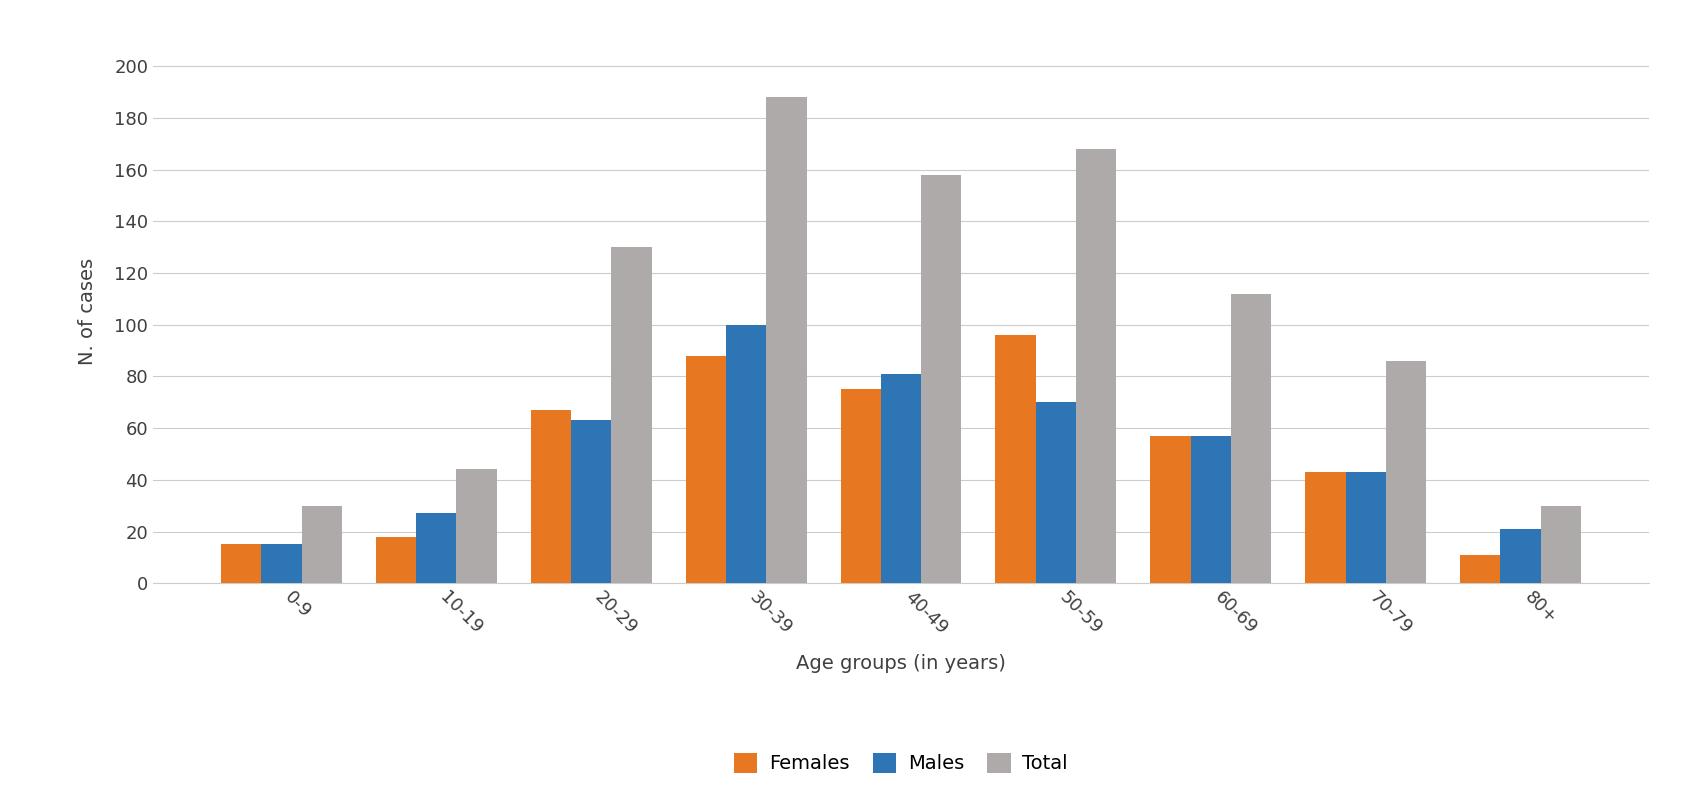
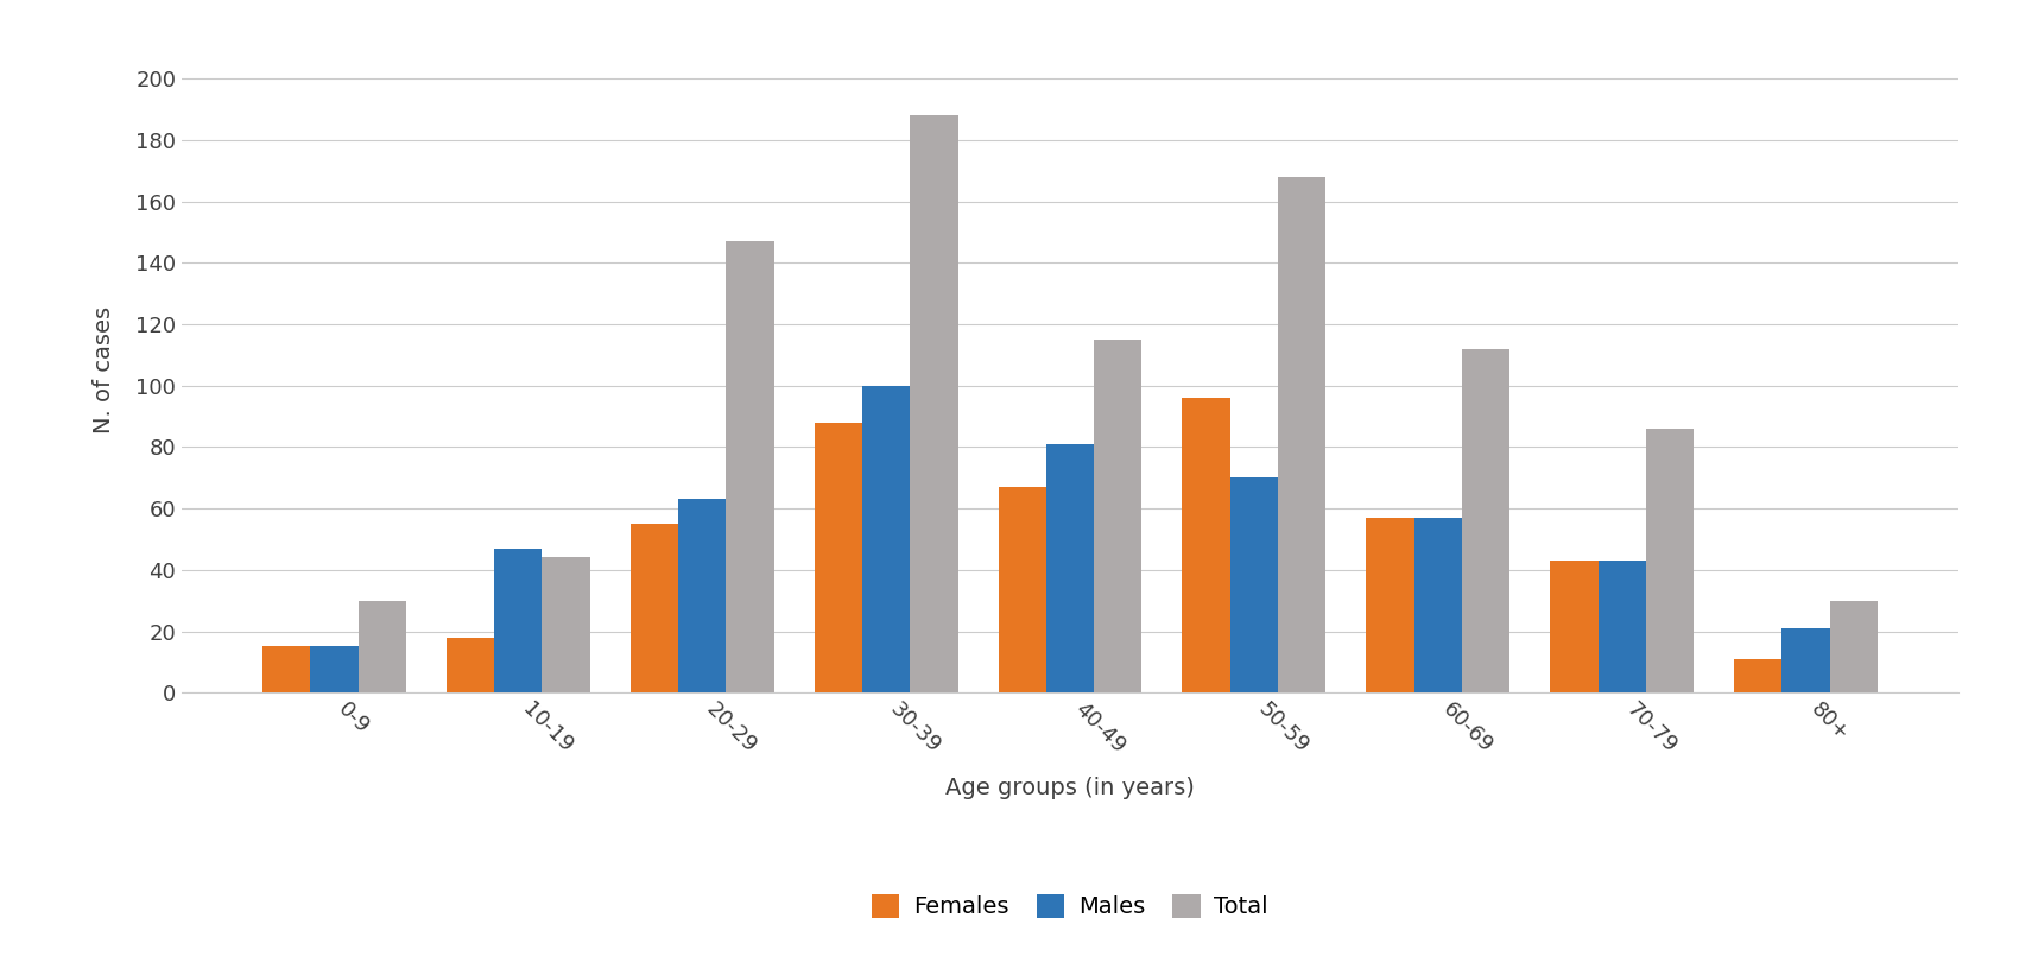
Males/10-19: 27 -> 47
Females/20-29: 67 -> 55
Total/20-29: 130 -> 147
Females/40-49: 75 -> 67
Total/40-49: 158 -> 115
